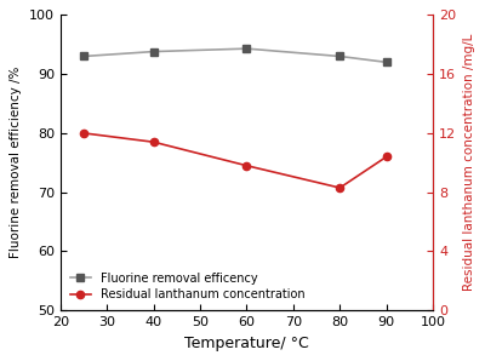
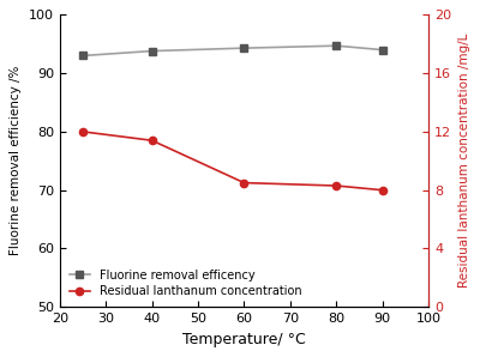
Residual lanthanum concentration/60: 9.8 -> 8.5
Fluorine removal efficency/80: 93.0 -> 94.7
Fluorine removal efficency/90: 92.0 -> 94.0
Residual lanthanum concentration/90: 10.4 -> 8.0
